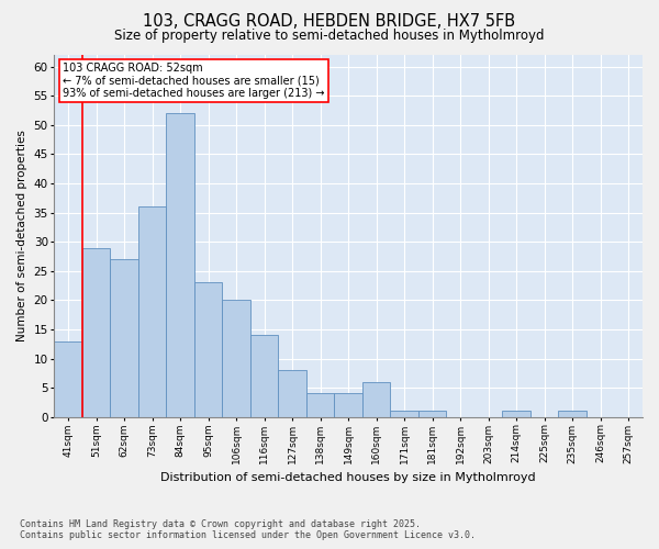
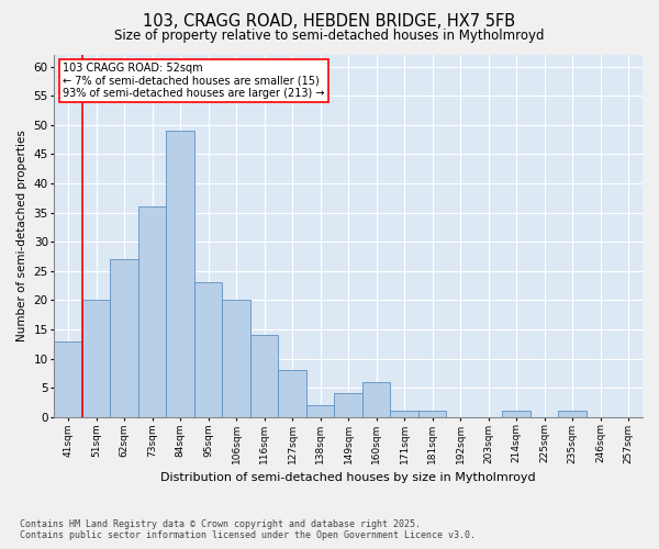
51sqm: 29 -> 20
84sqm: 52 -> 49
138sqm: 4 -> 2
